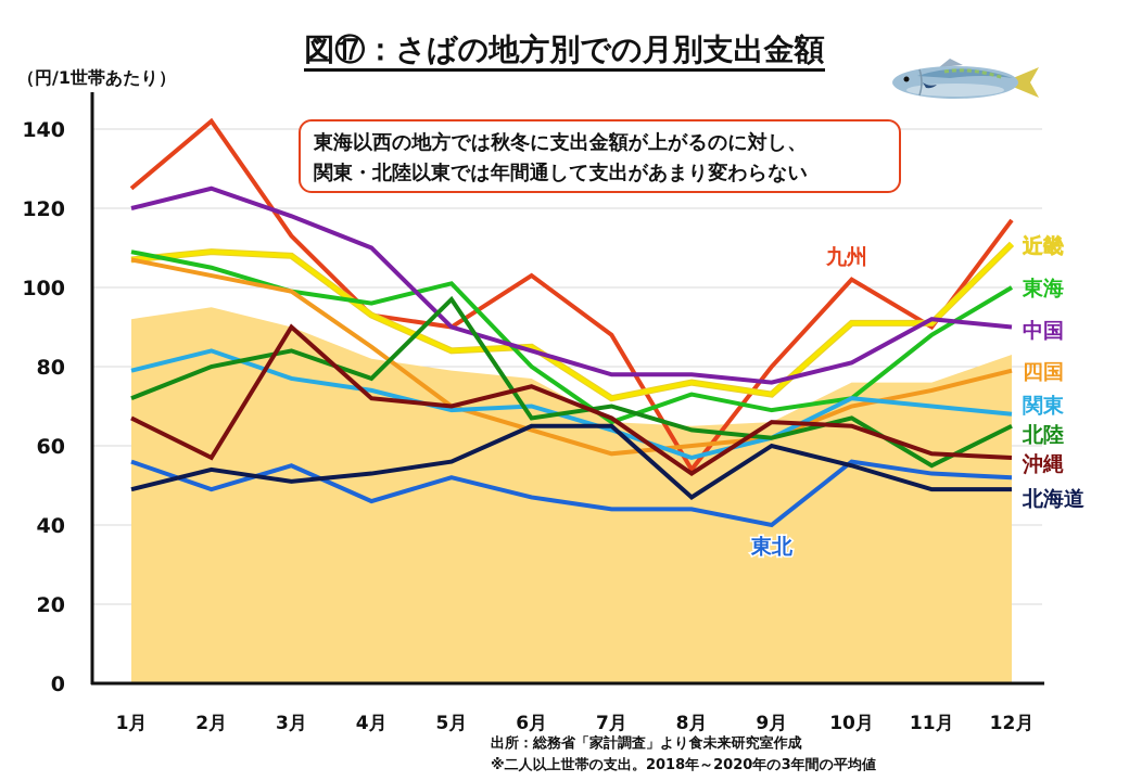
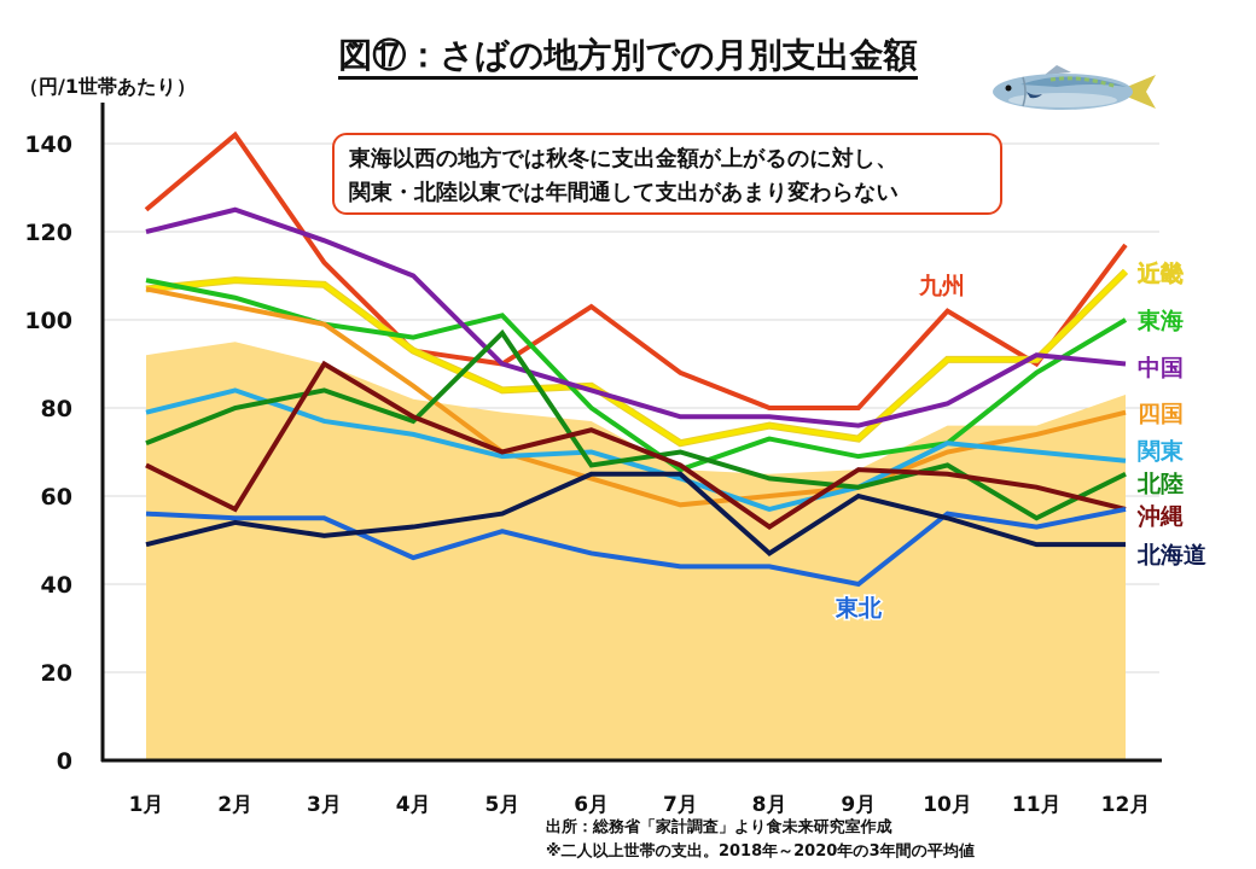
東北/2月: 49 -> 55
沖縄/4月: 72 -> 78
九州/8月: 54 -> 80
沖縄/11月: 58 -> 62
東北/12月: 52 -> 57
